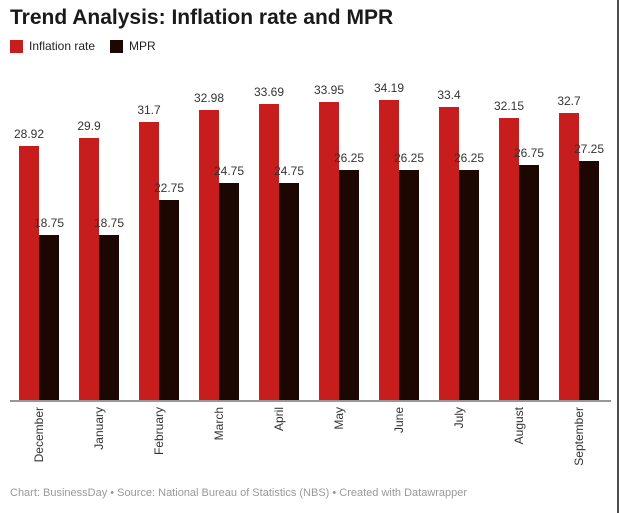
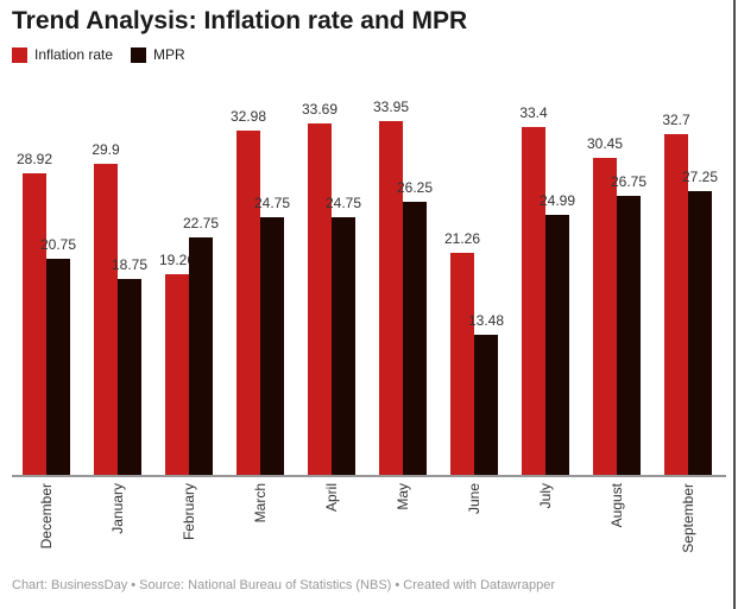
MPR/December: 18.75 -> 20.75
Inflation rate/February: 31.7 -> 19.26
Inflation rate/June: 34.19 -> 21.26
MPR/June: 26.25 -> 13.48
MPR/July: 26.25 -> 24.99
Inflation rate/August: 32.15 -> 30.45
